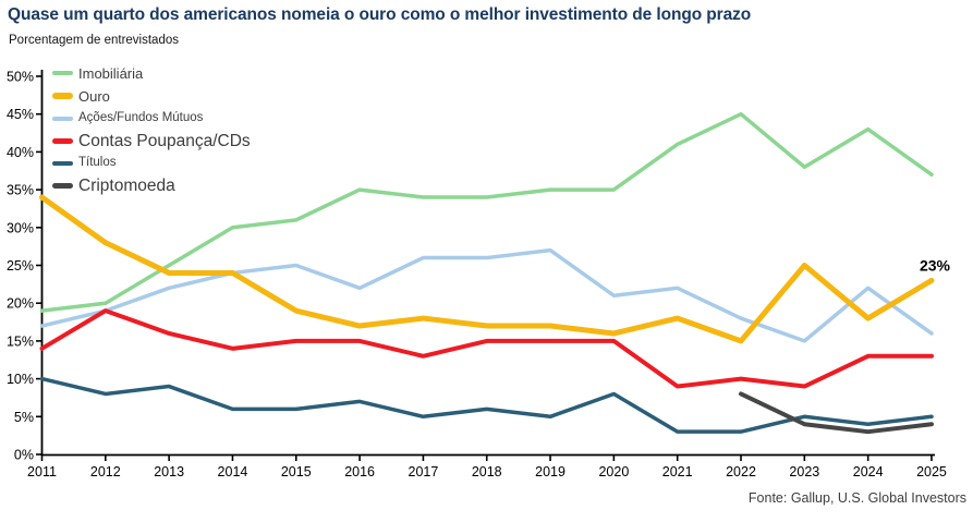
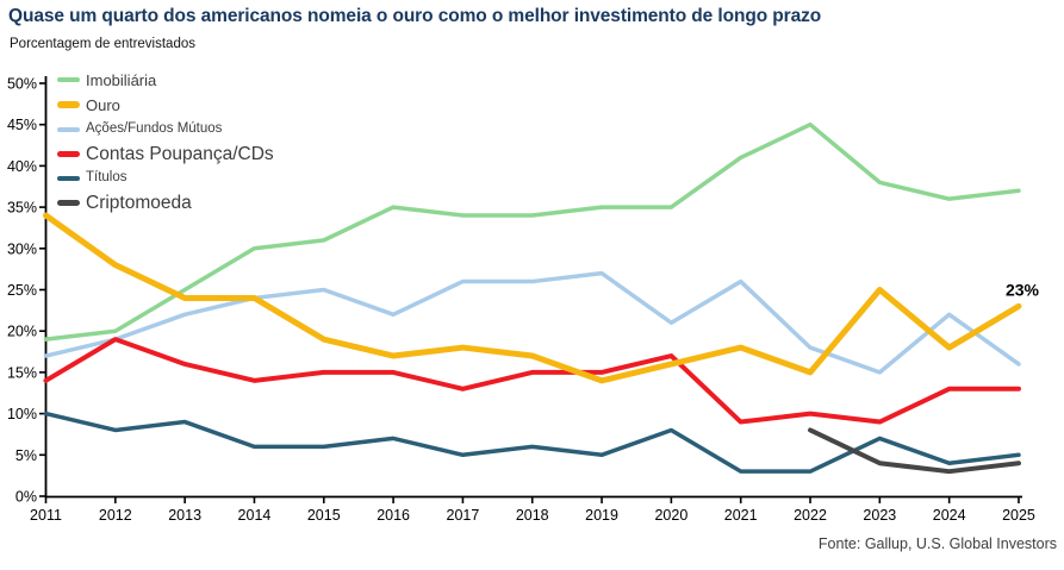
Ouro/2019: 17% -> 14%
Contas Poupança/CDs/2020: 15% -> 17%
Ações/Fundos Mútuos/2021: 22% -> 26%
Títulos/2023: 5% -> 7%
Imobiliária/2024: 43% -> 36%
